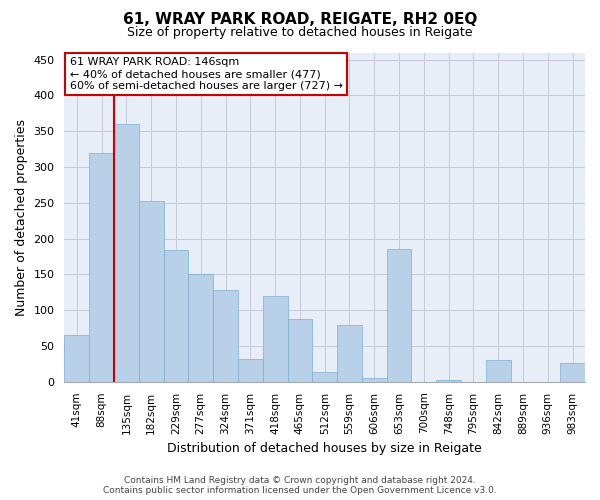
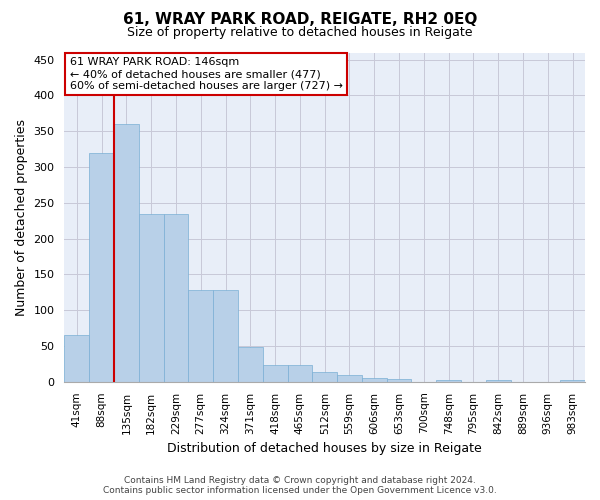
182sqm: 252 -> 235
229sqm: 184 -> 235
277sqm: 150 -> 128
371sqm: 32 -> 48
418sqm: 120 -> 23
465sqm: 88 -> 23
559sqm: 80 -> 9
653sqm: 186 -> 4
842sqm: 30 -> 3
983sqm: 26 -> 3
